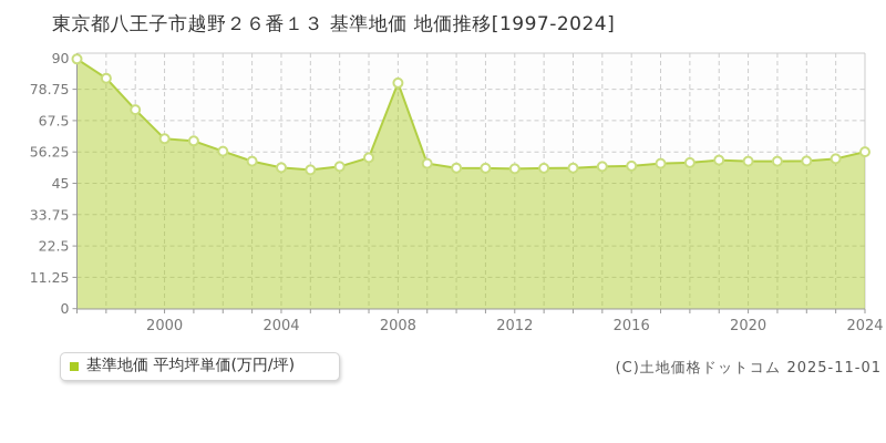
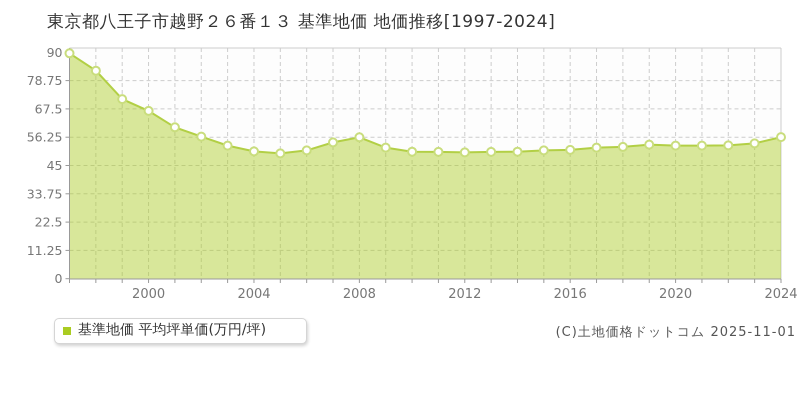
2000: 61 -> 67
2008: 81 -> 56
